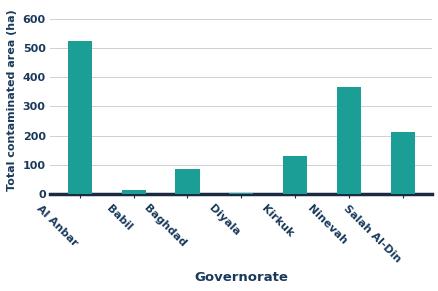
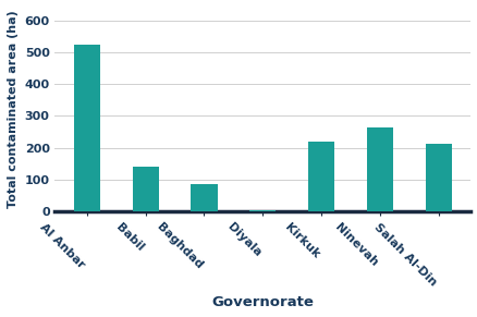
Babil: 15 -> 140
Kirkuk: 130 -> 220
Ninevah: 365 -> 265
